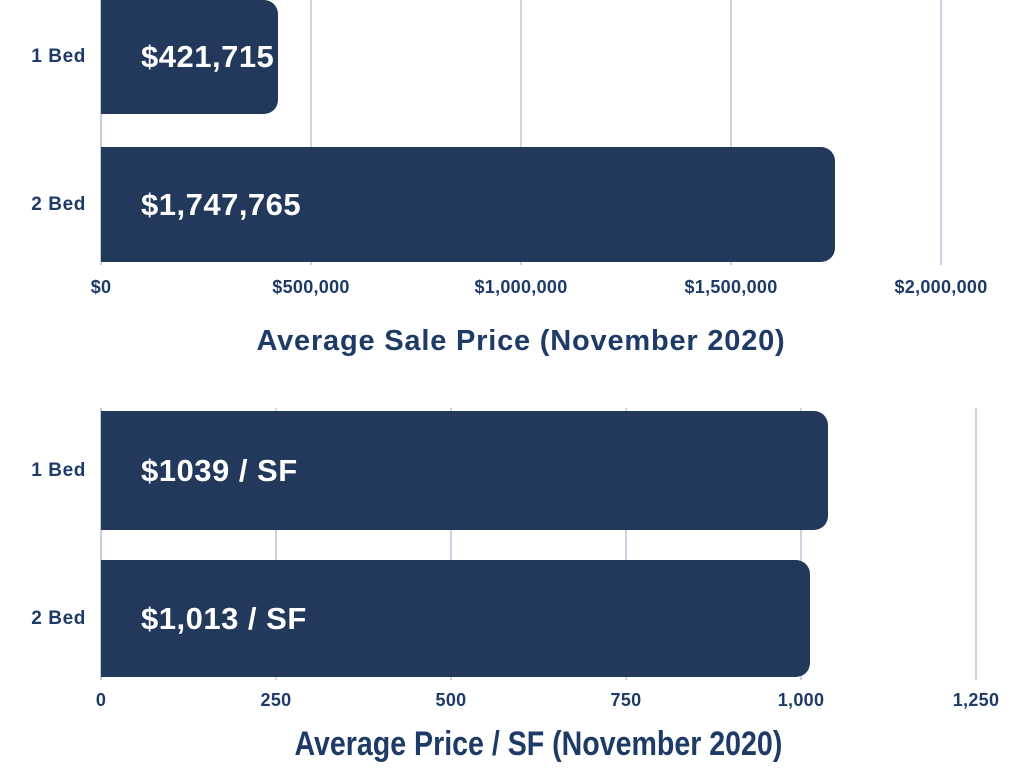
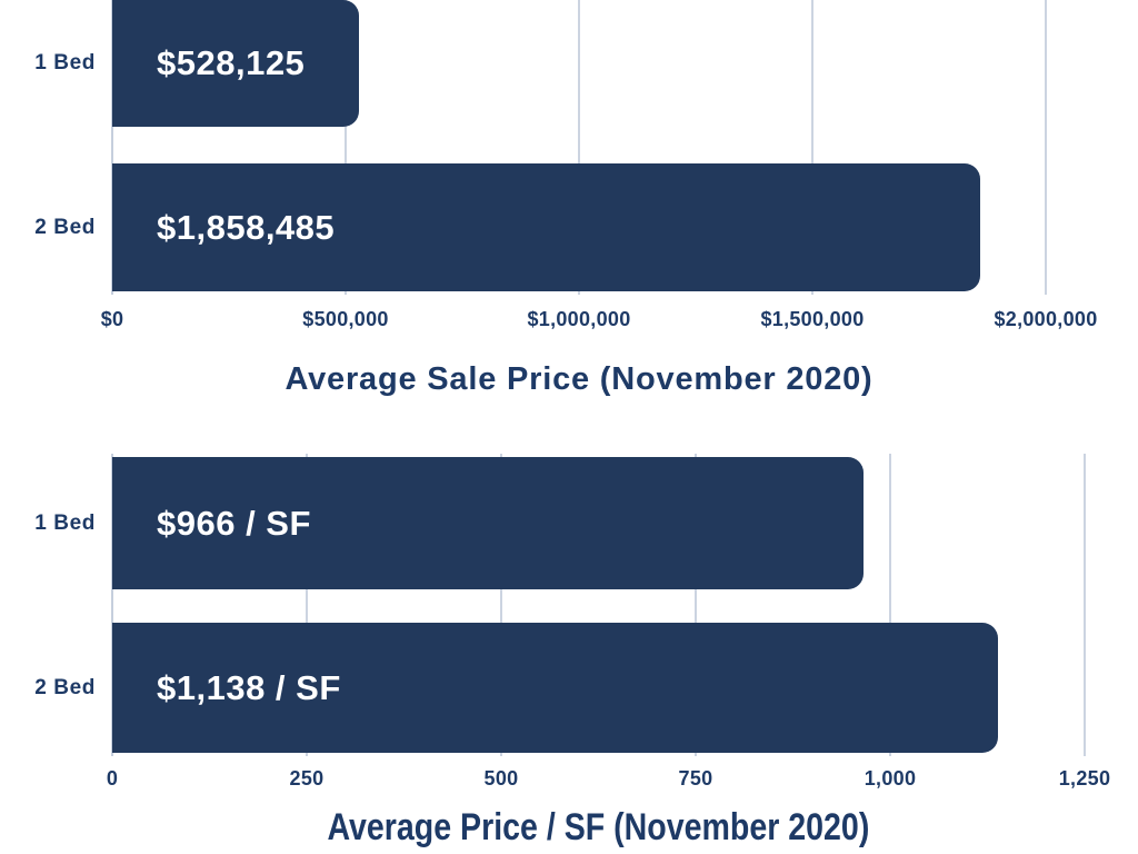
Average Sale Price (November 2020)/1 Bed: $421,715 -> $528,125
Average Sale Price (November 2020)/2 Bed: $1,747,765 -> $1,858,485
Average Price / SF (November 2020)/1 Bed: $1039 -> $966
Average Price / SF (November 2020)/2 Bed: $1,013 -> $1,138
